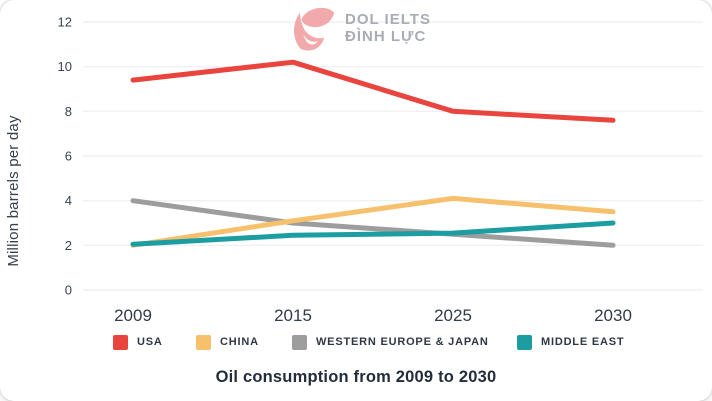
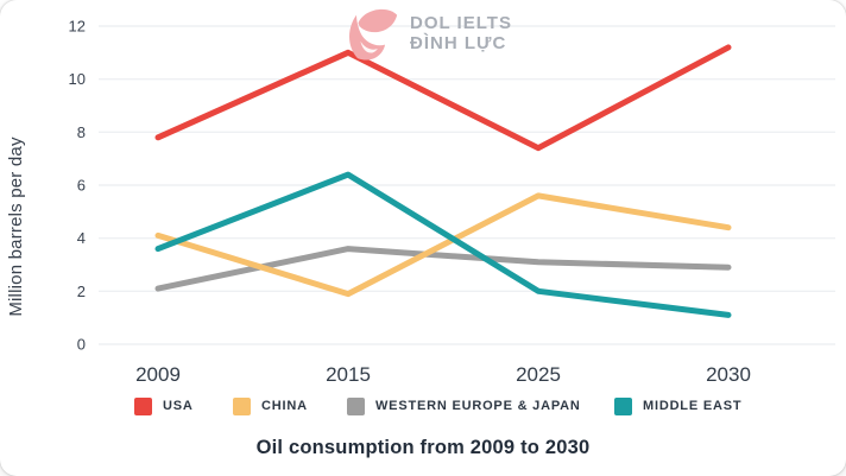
USA/2009: 9.4 -> 7.8
CHINA/2009: 2.0 -> 4.1
WESTERN EUROPE & JAPAN/2009: 4.0 -> 2.1
MIDDLE EAST/2009: 2.0 -> 3.6
USA/2015: 10.2 -> 11.0
CHINA/2015: 3.1 -> 1.9
WESTERN EUROPE & JAPAN/2015: 3.0 -> 3.6
MIDDLE EAST/2015: 2.5 -> 6.4
USA/2025: 8.0 -> 7.4
CHINA/2025: 4.1 -> 5.6
WESTERN EUROPE & JAPAN/2025: 2.5 -> 3.1
MIDDLE EAST/2025: 2.5 -> 2.0
USA/2030: 7.6 -> 11.2
CHINA/2030: 3.5 -> 4.4
WESTERN EUROPE & JAPAN/2030: 2.0 -> 2.9
MIDDLE EAST/2030: 3.0 -> 1.1
